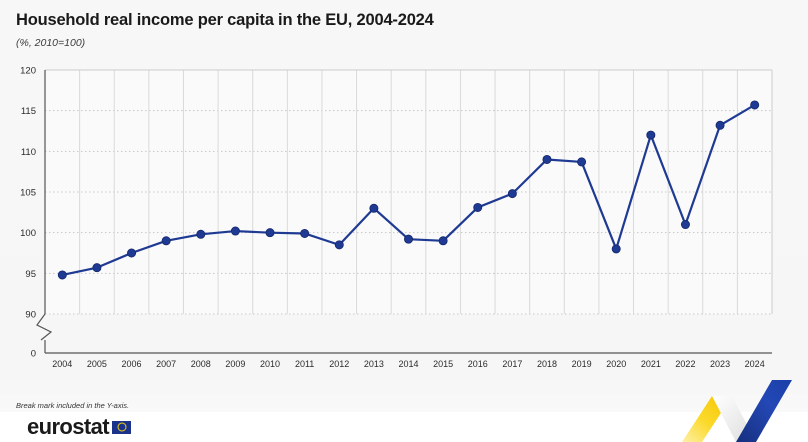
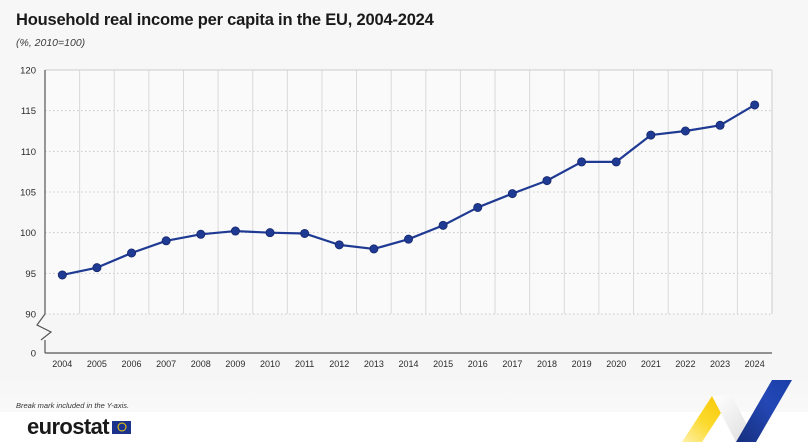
2013: 103 -> 98
2015: 99 -> 101
2018: 109 -> 106
2020: 98 -> 109
2022: 101 -> 112
